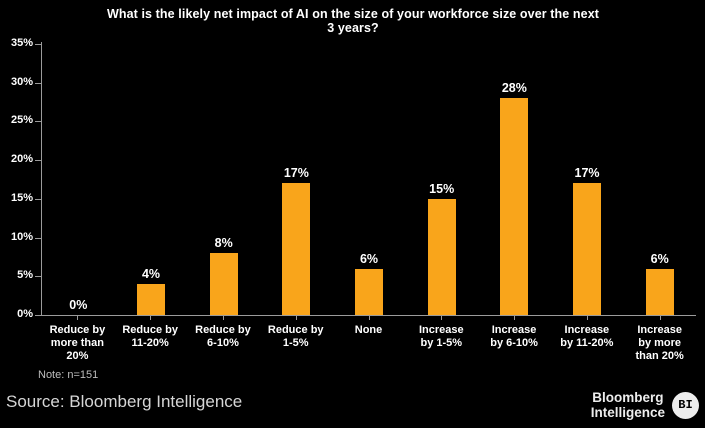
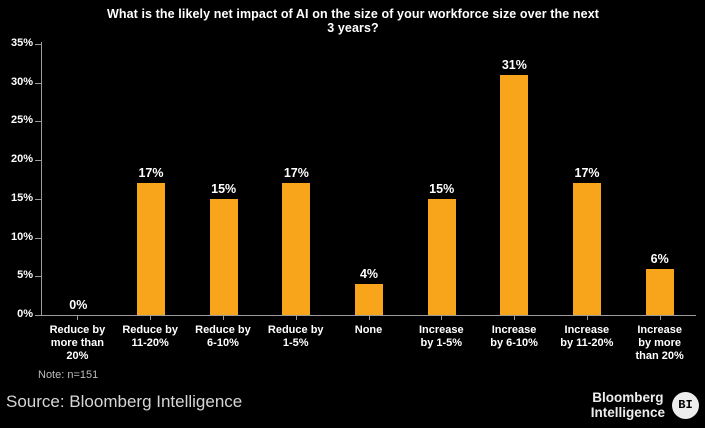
Reduce by 11-20%: 4% -> 17%
Reduce by 6-10%: 8% -> 15%
None: 6% -> 4%
Increase by 6-10%: 28% -> 31%
